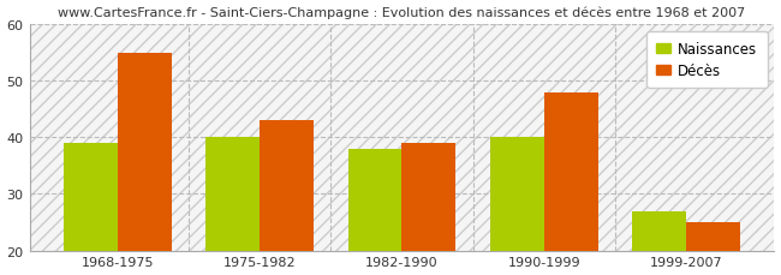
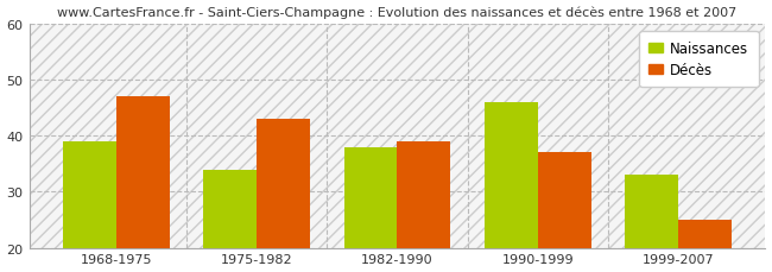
Décès/1968-1975: 55 -> 47
Naissances/1975-1982: 40 -> 34
Naissances/1990-1999: 40 -> 46
Décès/1990-1999: 48 -> 37
Naissances/1999-2007: 27 -> 33
